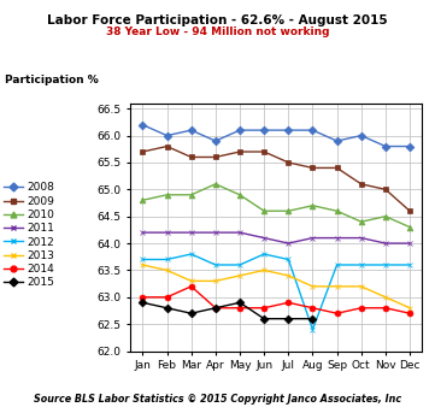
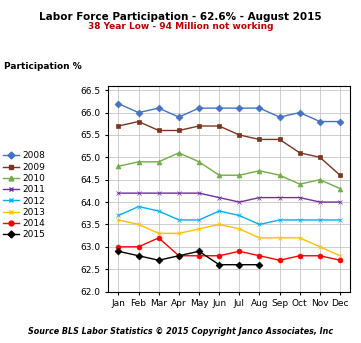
2012/Feb: 63.7 -> 63.9
2012/Aug: 62.4 -> 63.5
